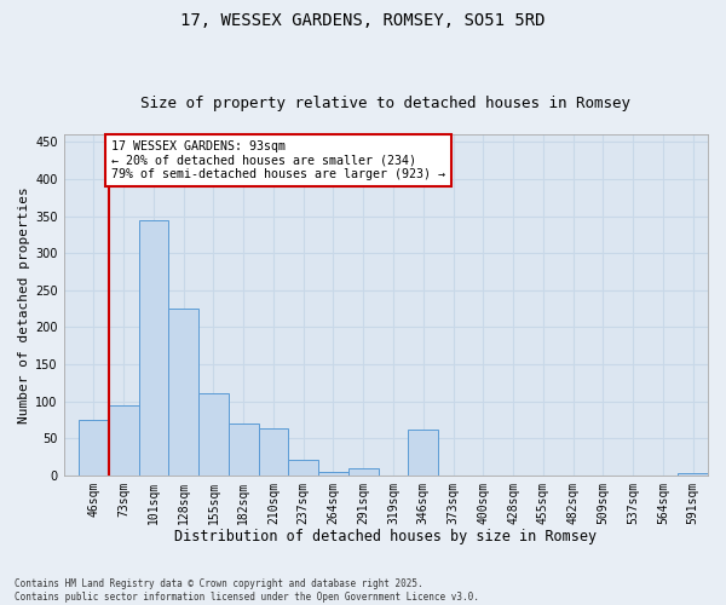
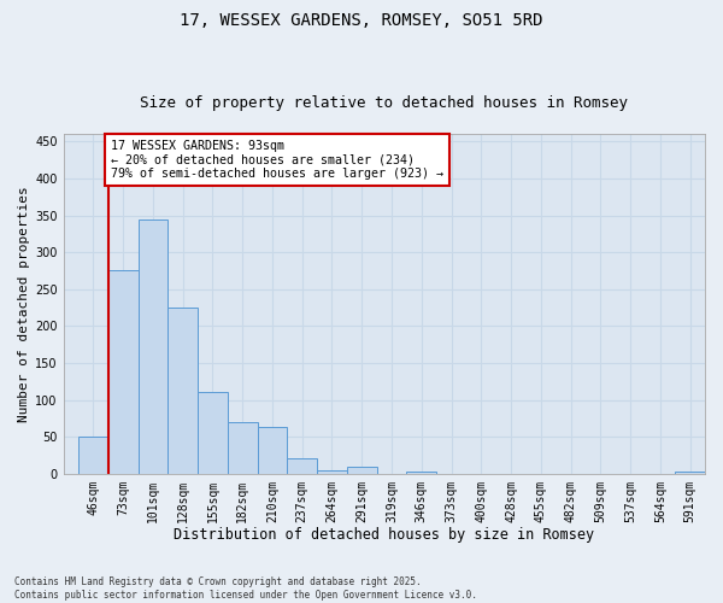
46sqm: 74 -> 50
73sqm: 94 -> 275
346sqm: 62 -> 2
